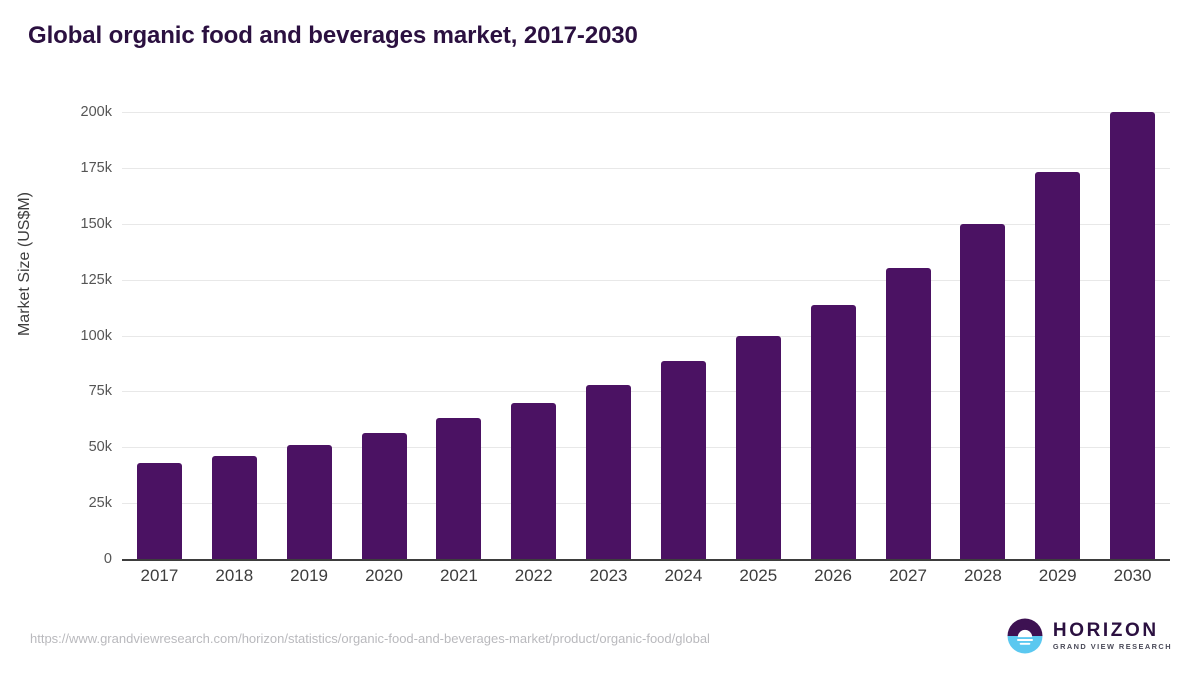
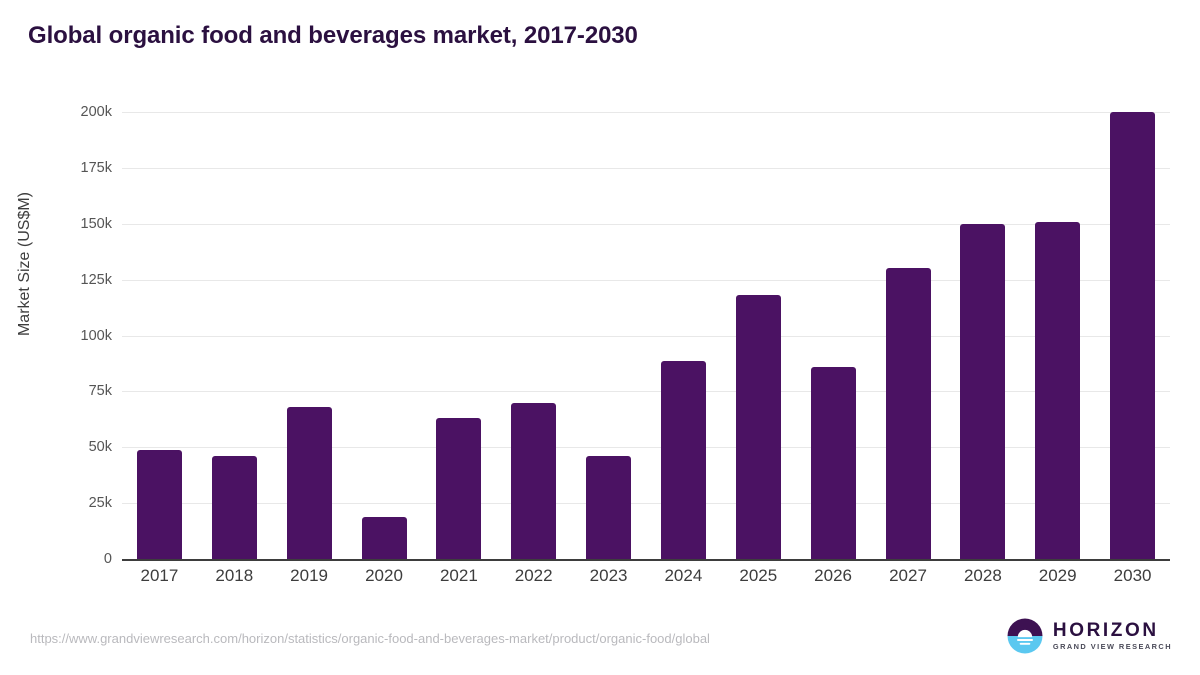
2017: 43k -> 49k
2019: 51k -> 68k
2020: 56k -> 19k
2023: 78k -> 46k
2025: 100k -> 118k
2026: 114k -> 86k
2029: 173k -> 151k
